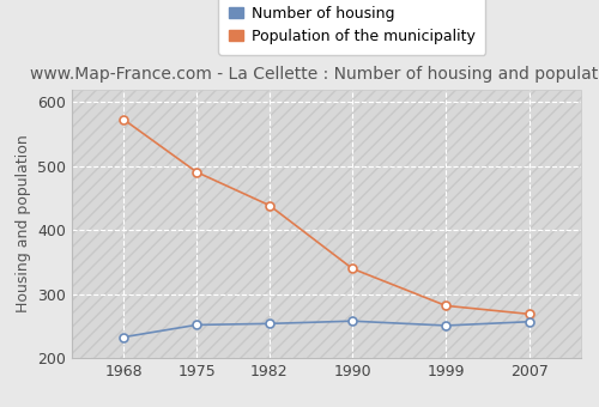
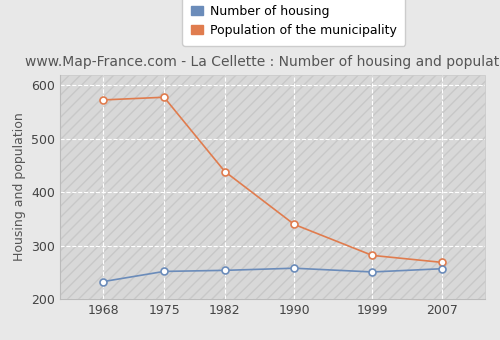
Population of the municipality/1975: 491 -> 578
